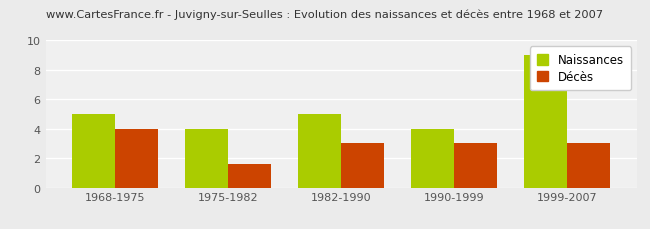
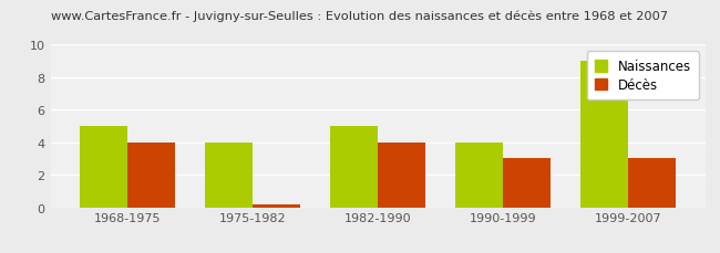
Décès/1975-1982: 1.6 -> 0.1
Décès/1982-1990: 3.0 -> 4.0
